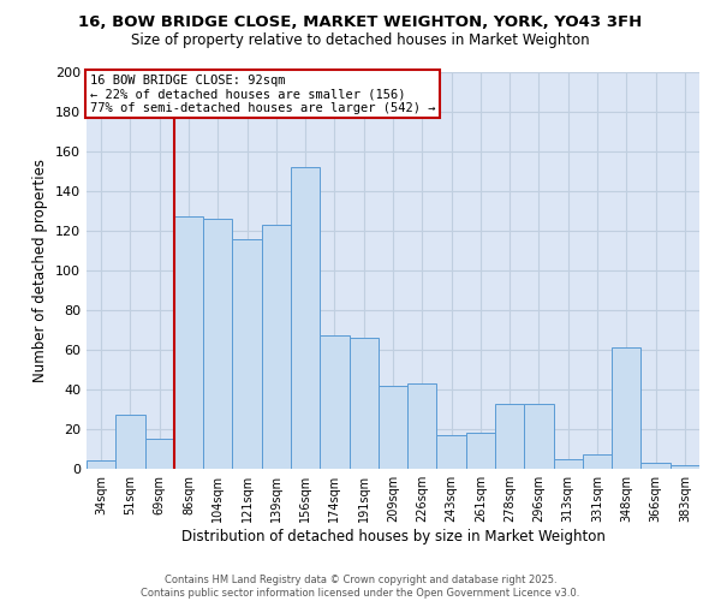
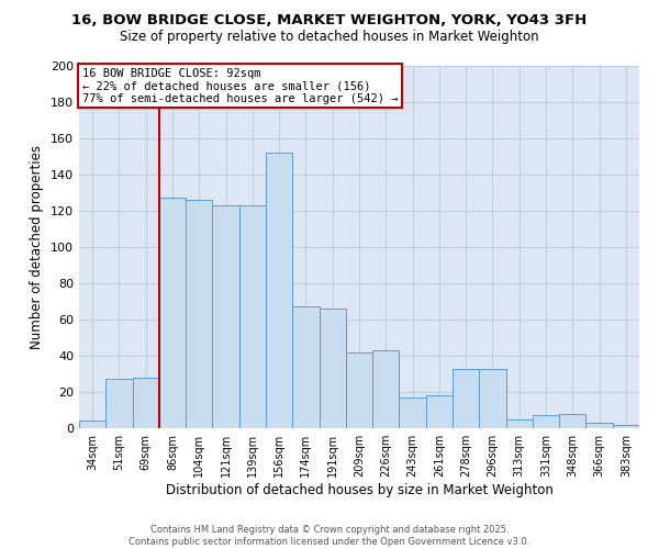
69sqm: 15 -> 28
121sqm: 116 -> 123
348sqm: 61 -> 8
